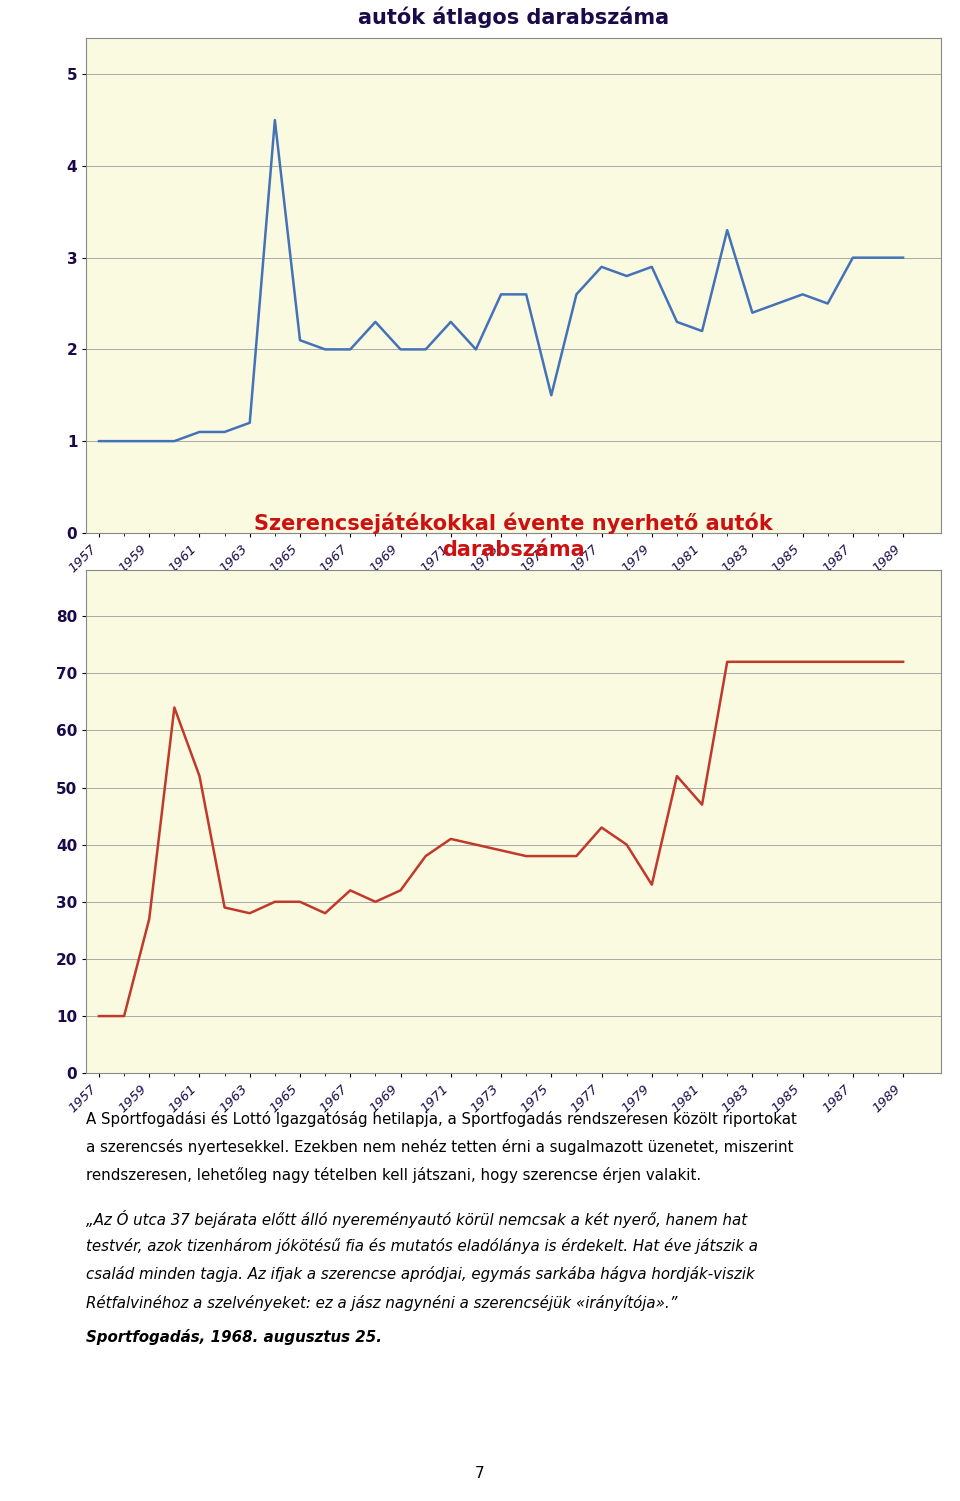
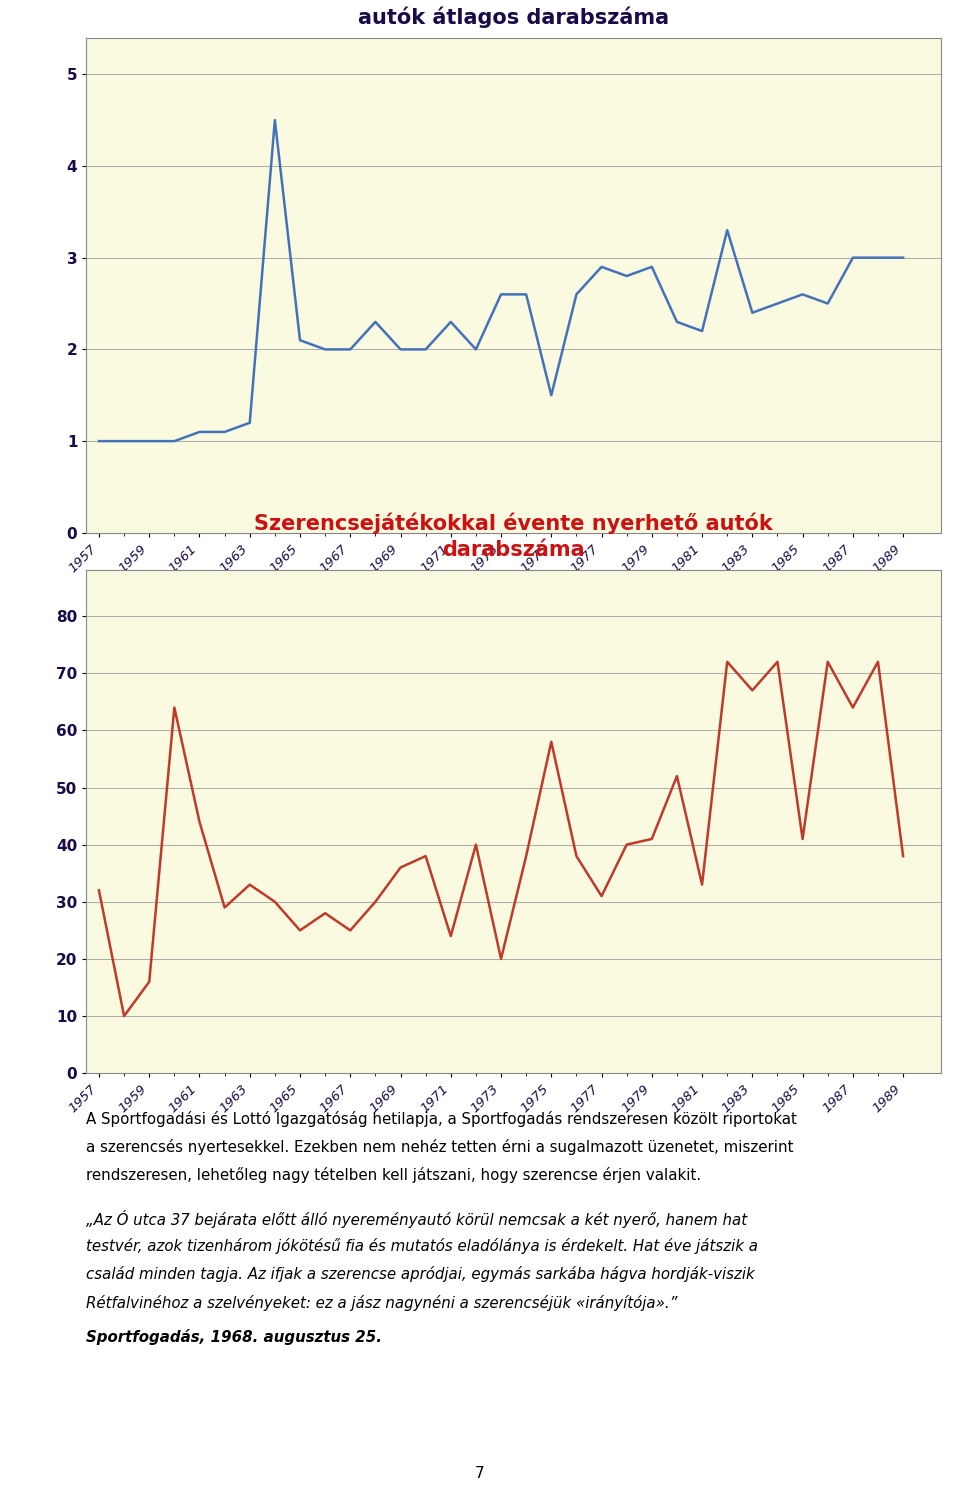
Szerencsejátékokkal évente nyerhető autók darabszáma/1957: 10 -> 32
Szerencsejátékokkal évente nyerhető autók darabszáma/1959: 27 -> 16
Szerencsejátékokkal évente nyerhető autók darabszáma/1961: 52 -> 44
Szerencsejátékokkal évente nyerhető autók darabszáma/1963: 28 -> 33
Szerencsejátékokkal évente nyerhető autók darabszáma/1965: 30 -> 25
Szerencsejátékokkal évente nyerhető autók darabszáma/1967: 32 -> 25
Szerencsejátékokkal évente nyerhető autók darabszáma/1969: 32 -> 36
Szerencsejátékokkal évente nyerhető autók darabszáma/1971: 41 -> 24
Szerencsejátékokkal évente nyerhető autók darabszáma/1973: 39 -> 20
Szerencsejátékokkal évente nyerhető autók darabszáma/1975: 38 -> 58
Szerencsejátékokkal évente nyerhető autók darabszáma/1977: 43 -> 31
Szerencsejátékokkal évente nyerhető autók darabszáma/1979: 33 -> 41
Szerencsejátékokkal évente nyerhető autók darabszáma/1981: 47 -> 33
Szerencsejátékokkal évente nyerhető autók darabszáma/1983: 72 -> 67
Szerencsejátékokkal évente nyerhető autók darabszáma/1985: 72 -> 41
Szerencsejátékokkal évente nyerhető autók darabszáma/1987: 72 -> 64
Szerencsejátékokkal évente nyerhető autók darabszáma/1989: 72 -> 38
